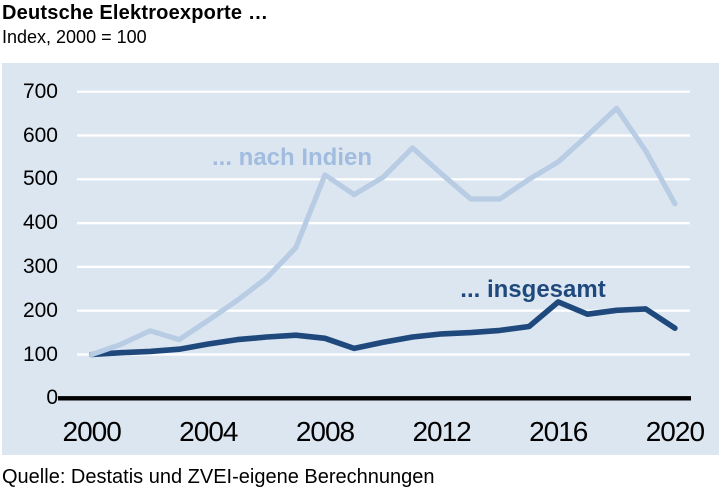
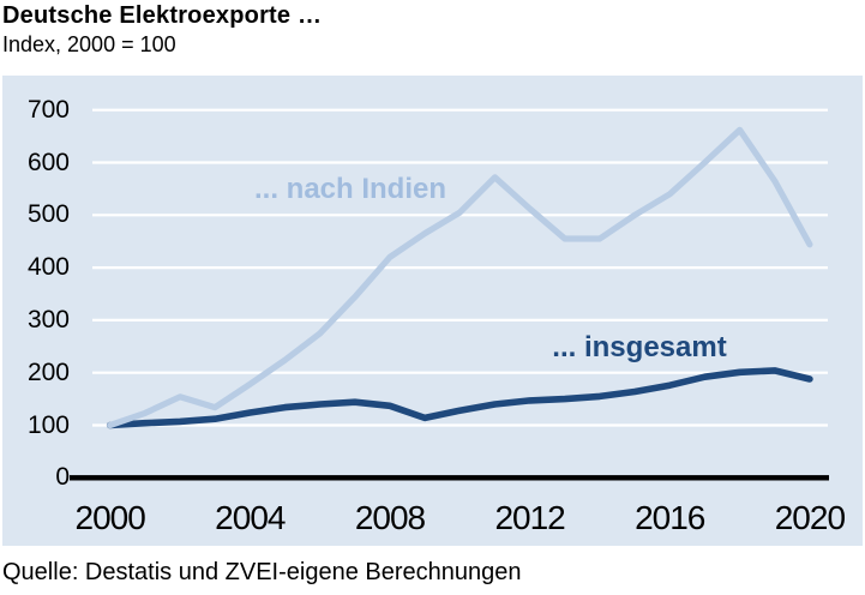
... nach Indien/2008: 510 -> 420
... insgesamt/2016: 220 -> 180
... insgesamt/2020: 160 -> 190
